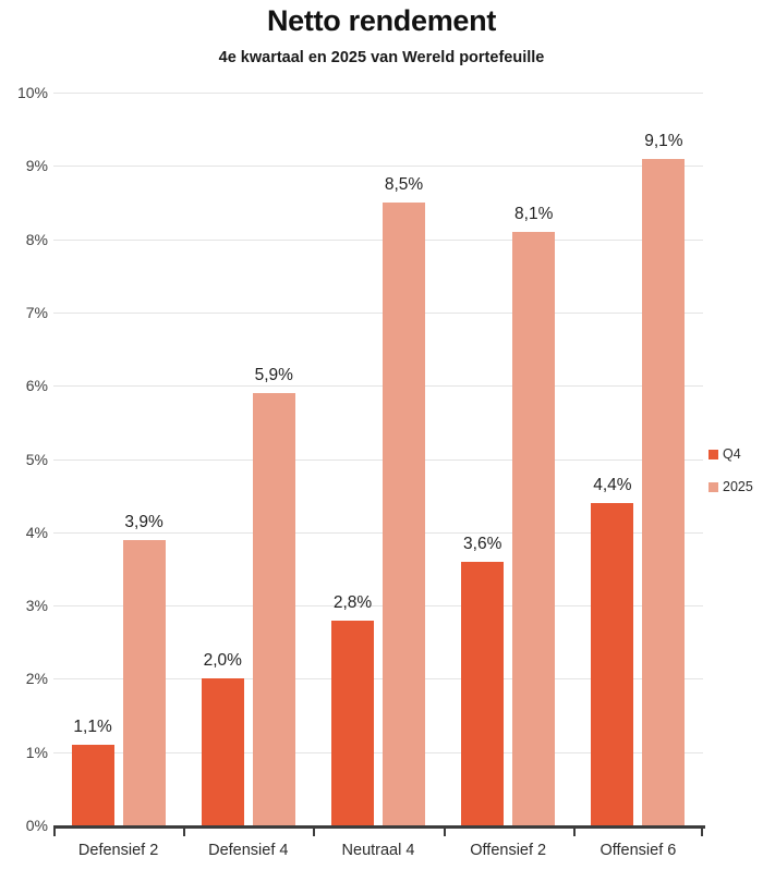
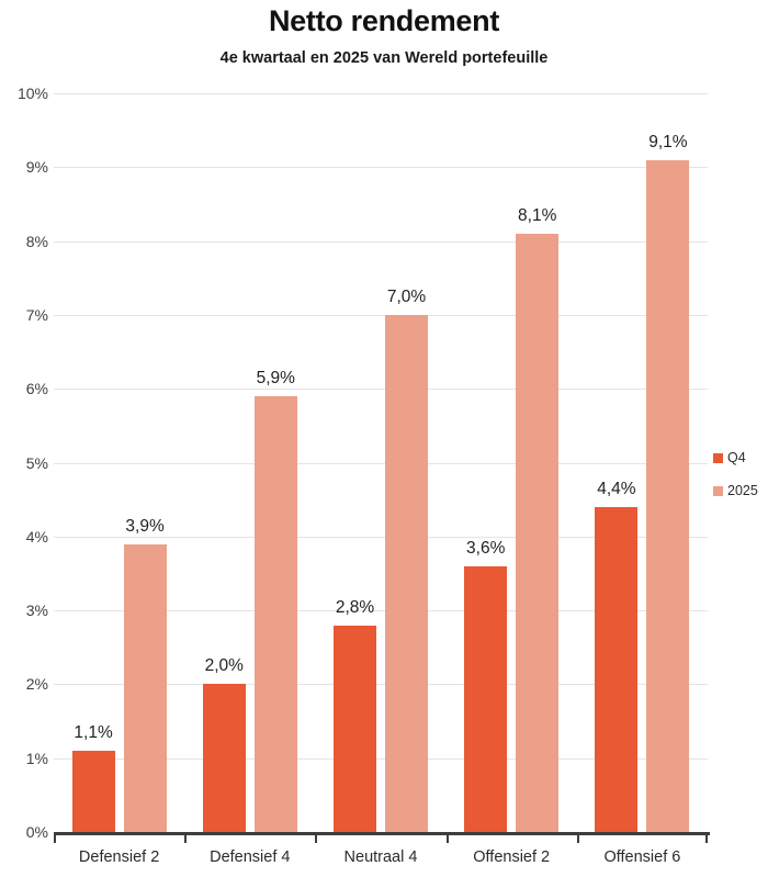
2025/Neutraal 4: 8,5% -> 7,0%
